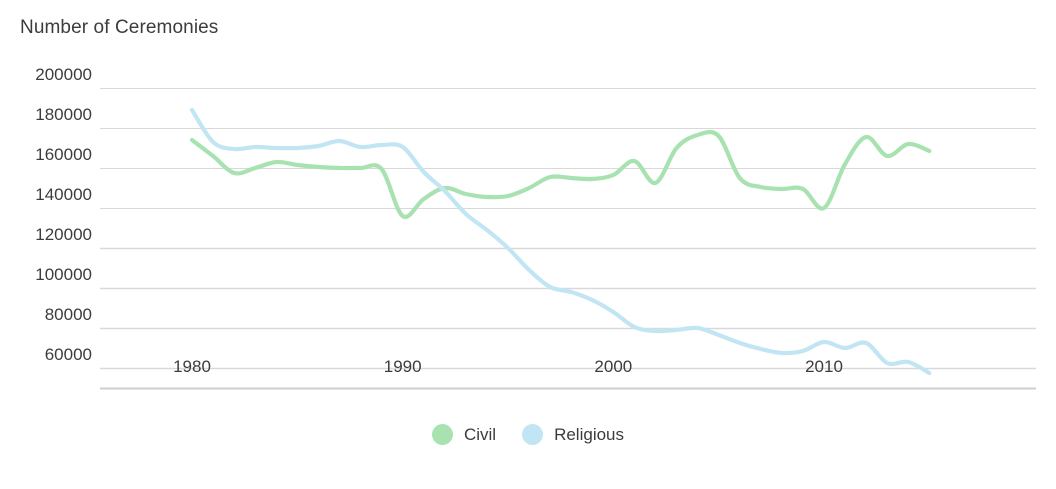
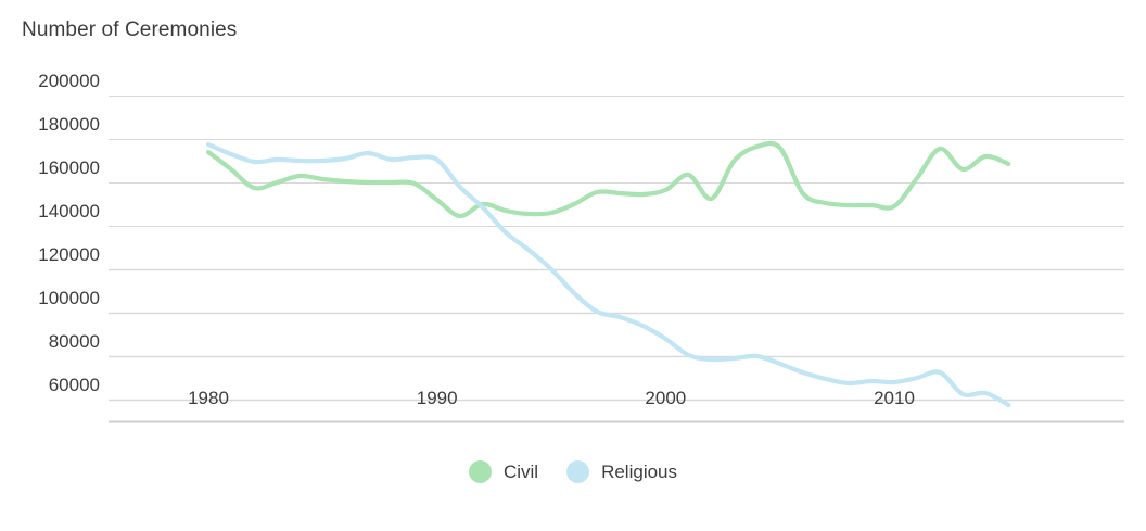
Religious/1980: 189000 -> 178000
Civil/1990: 136000 -> 152000
Civil/2010: 140000 -> 149000
Religious/2010: 73000 -> 68000
